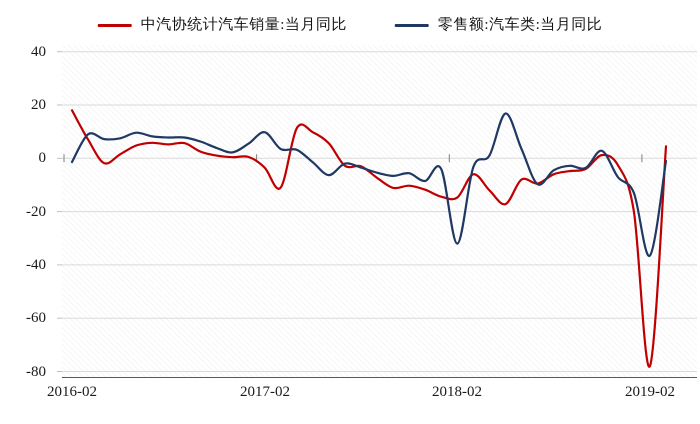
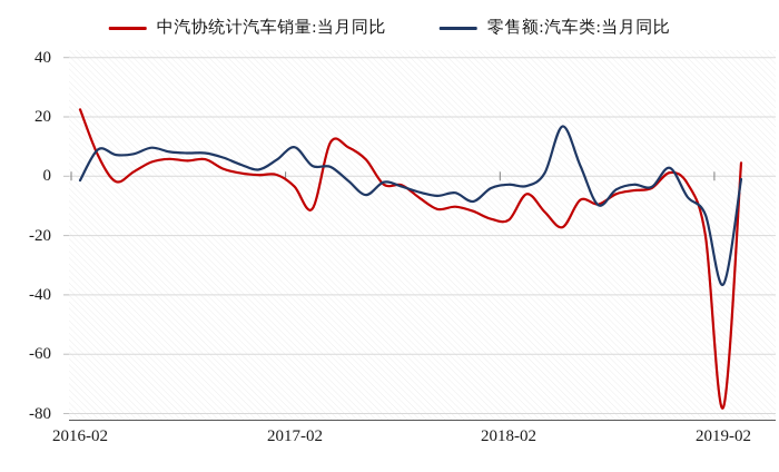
中汽协统计汽车销量:当月同比/2016-02: 18 -> 22
零售额:汽车类:当月同比/2018-02: -32 -> -3
